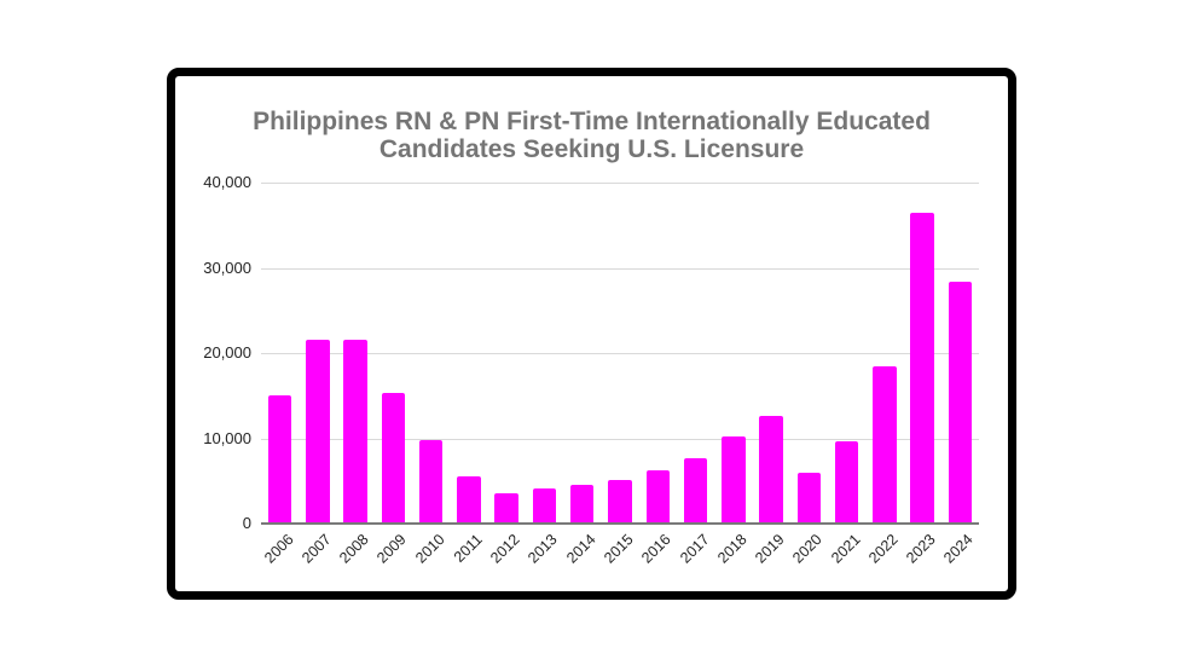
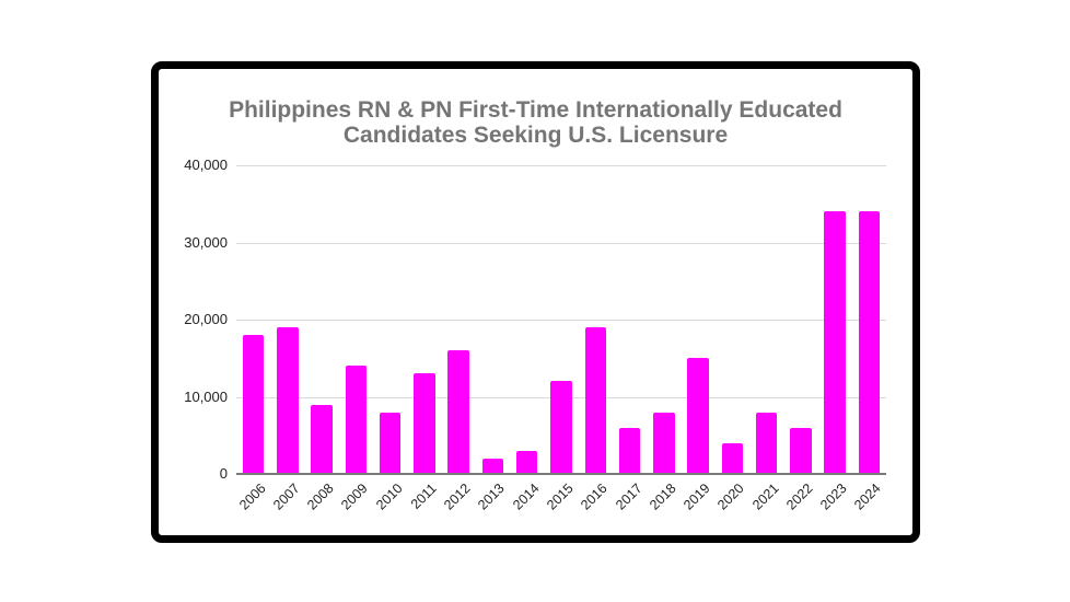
2006: 15000 -> 18000
2007: 22000 -> 19000
2008: 22000 -> 9000
2009: 15000 -> 14000
2010: 10000 -> 8000
2011: 6000 -> 13000
2012: 4000 -> 16000
2013: 4000 -> 2000
2014: 4000 -> 3000
2015: 5000 -> 12000
2016: 6000 -> 19000
2017: 8000 -> 6000
2018: 10000 -> 8000
2019: 13000 -> 15000
2020: 6000 -> 4000
2021: 10000 -> 8000
2022: 18000 -> 6000
2023: 36000 -> 34000
2024: 28000 -> 34000
